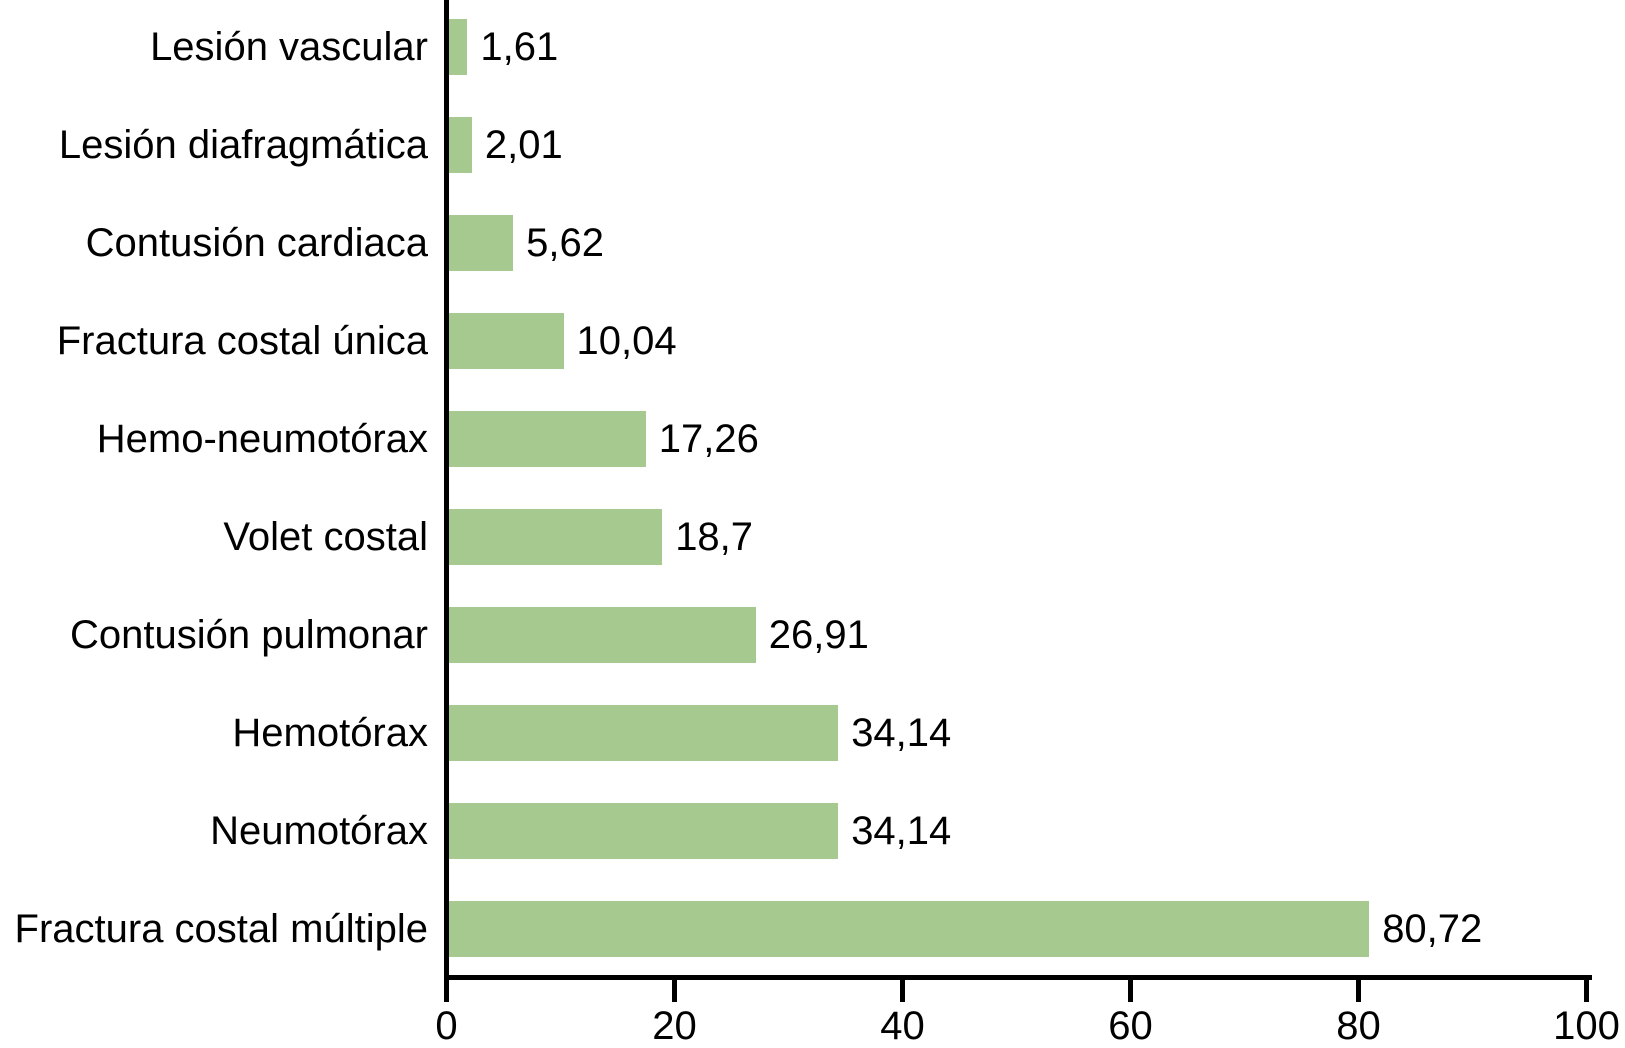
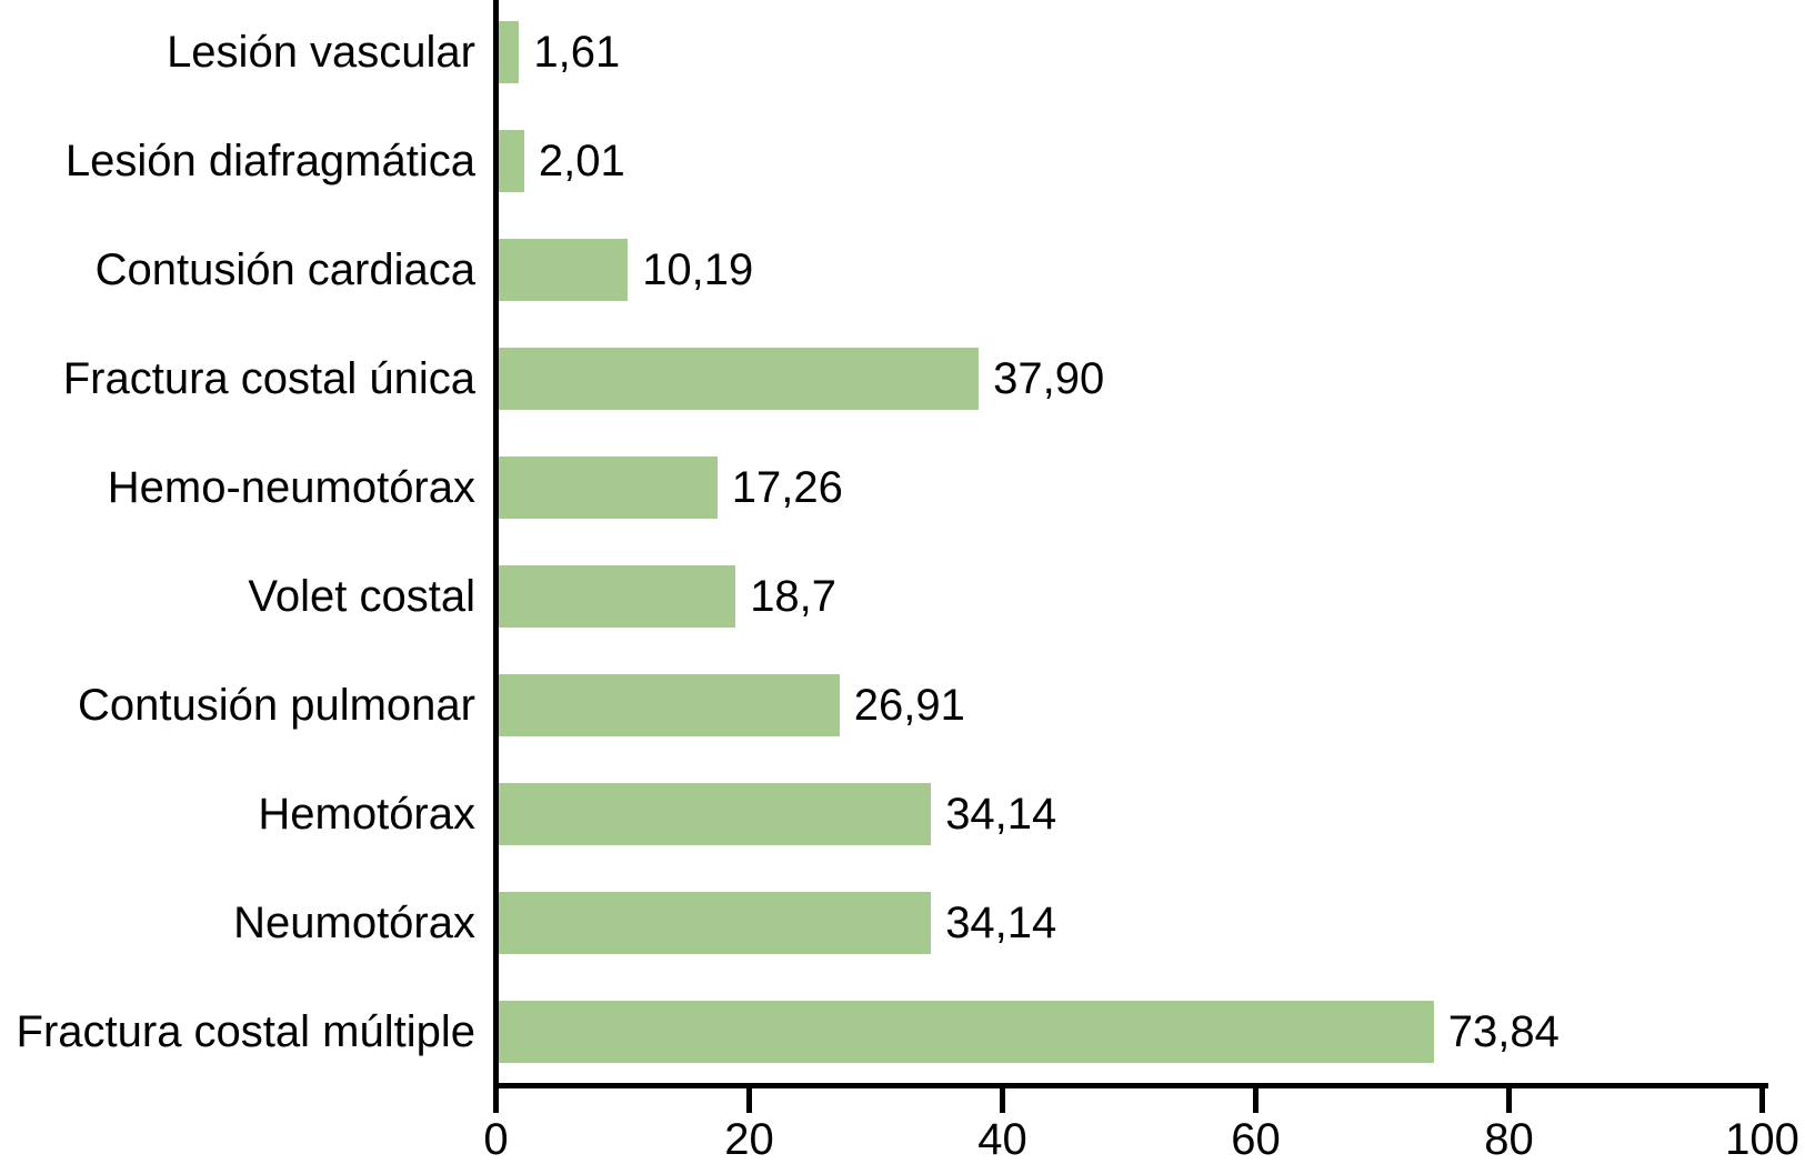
Contusión cardiaca: 5,62 -> 10,19
Fractura costal única: 10,04 -> 37,90
Fractura costal múltiple: 80,72 -> 73,84
